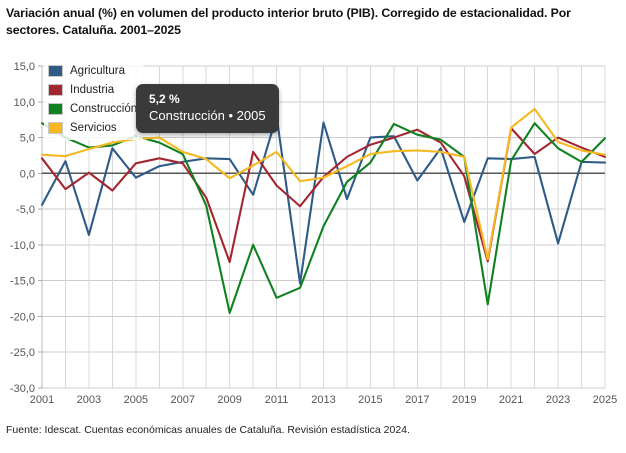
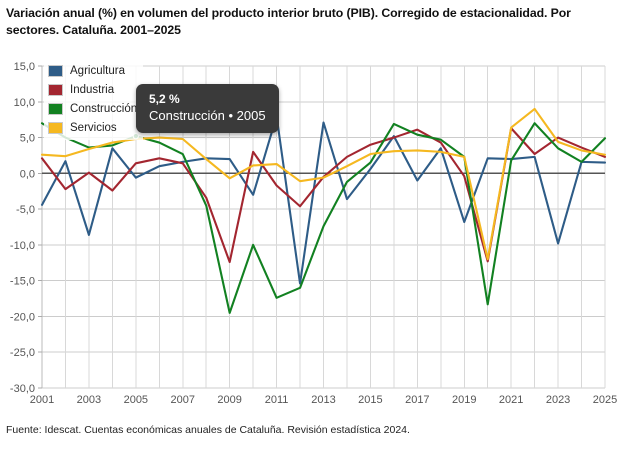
Servicios/2007: 3 -> 5
Servicios/2011: 3 -> 1
Agricultura/2015: 5 -> 1
